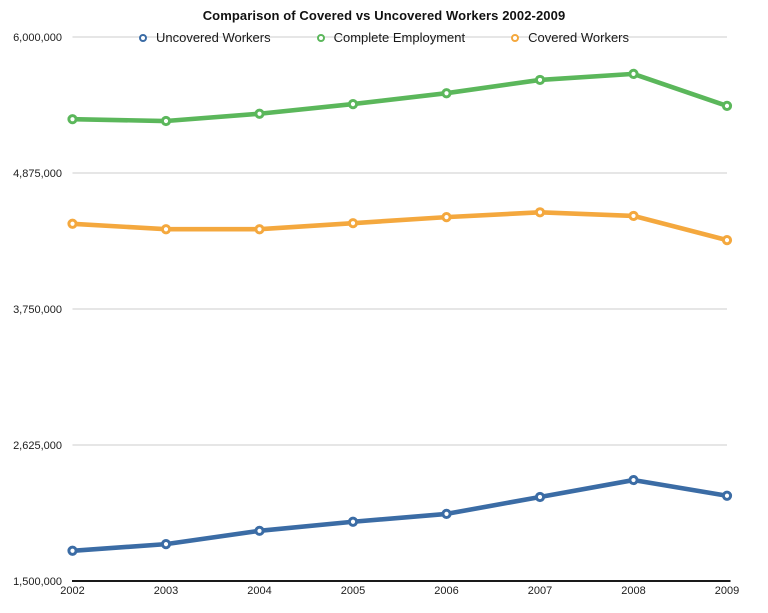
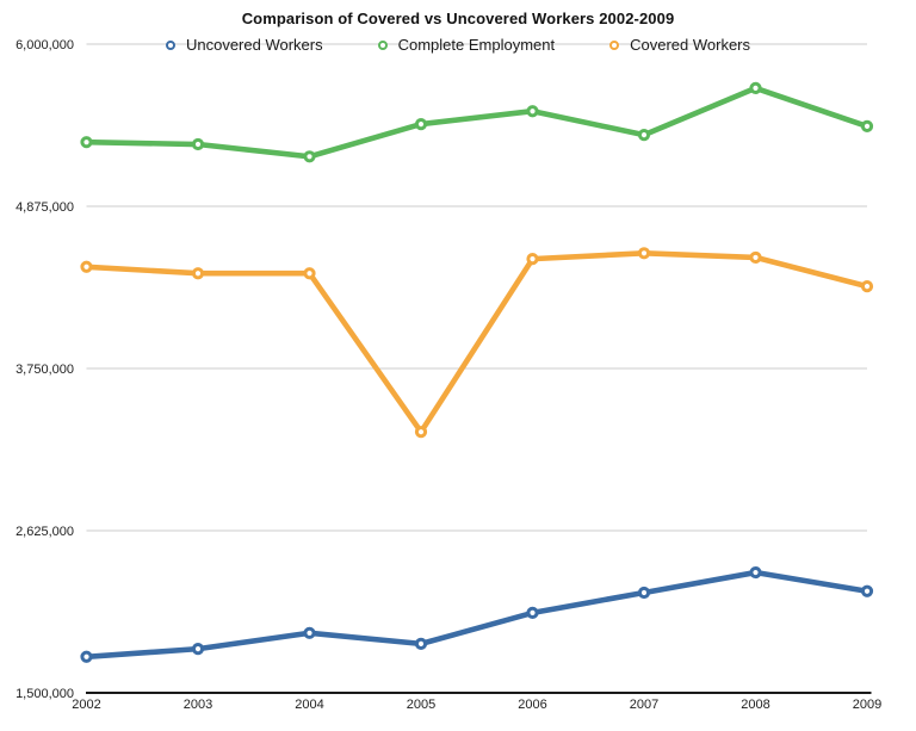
Complete Employment/2004: 5360000 -> 5220000
Uncovered Workers/2005: 1990000 -> 1840000
Covered Workers/2005: 4460000 -> 3310000
Complete Employment/2007: 5640000 -> 5370000
